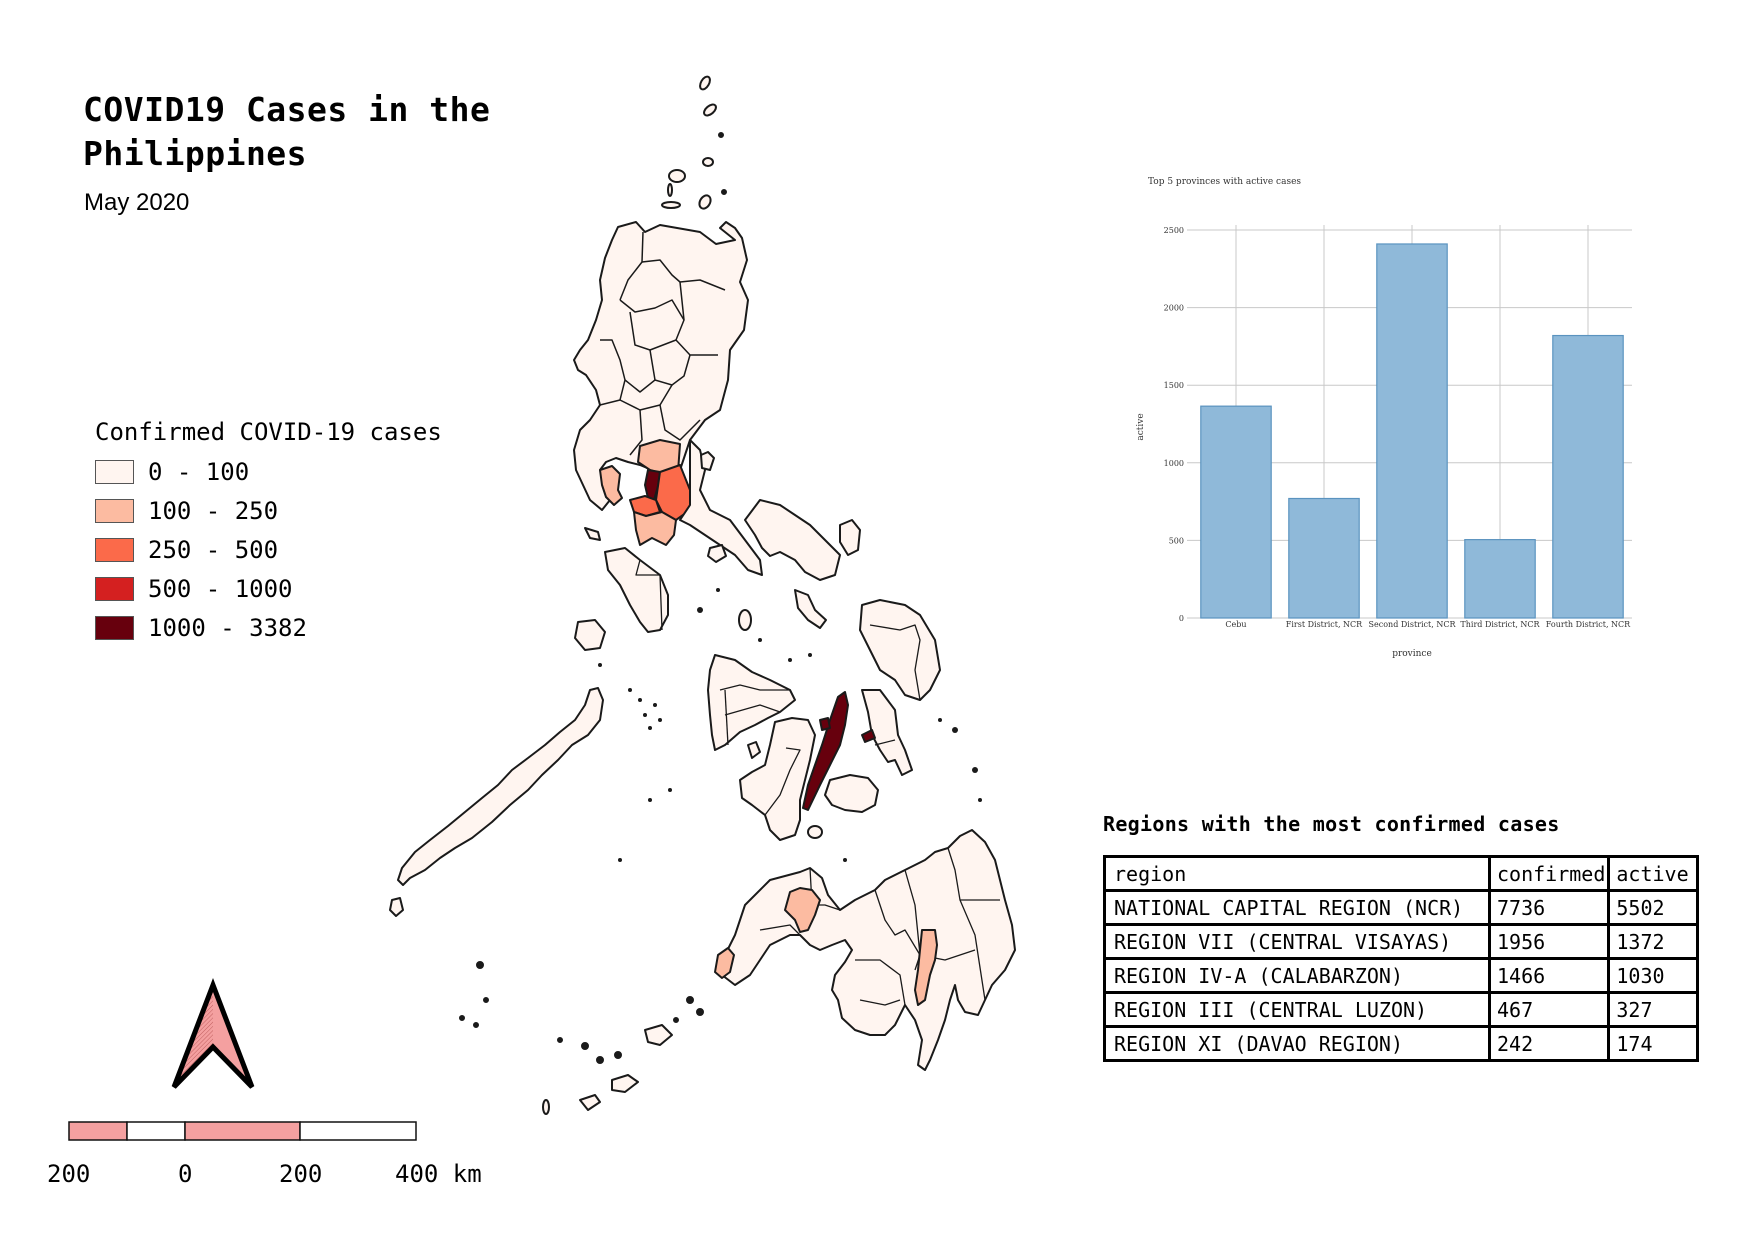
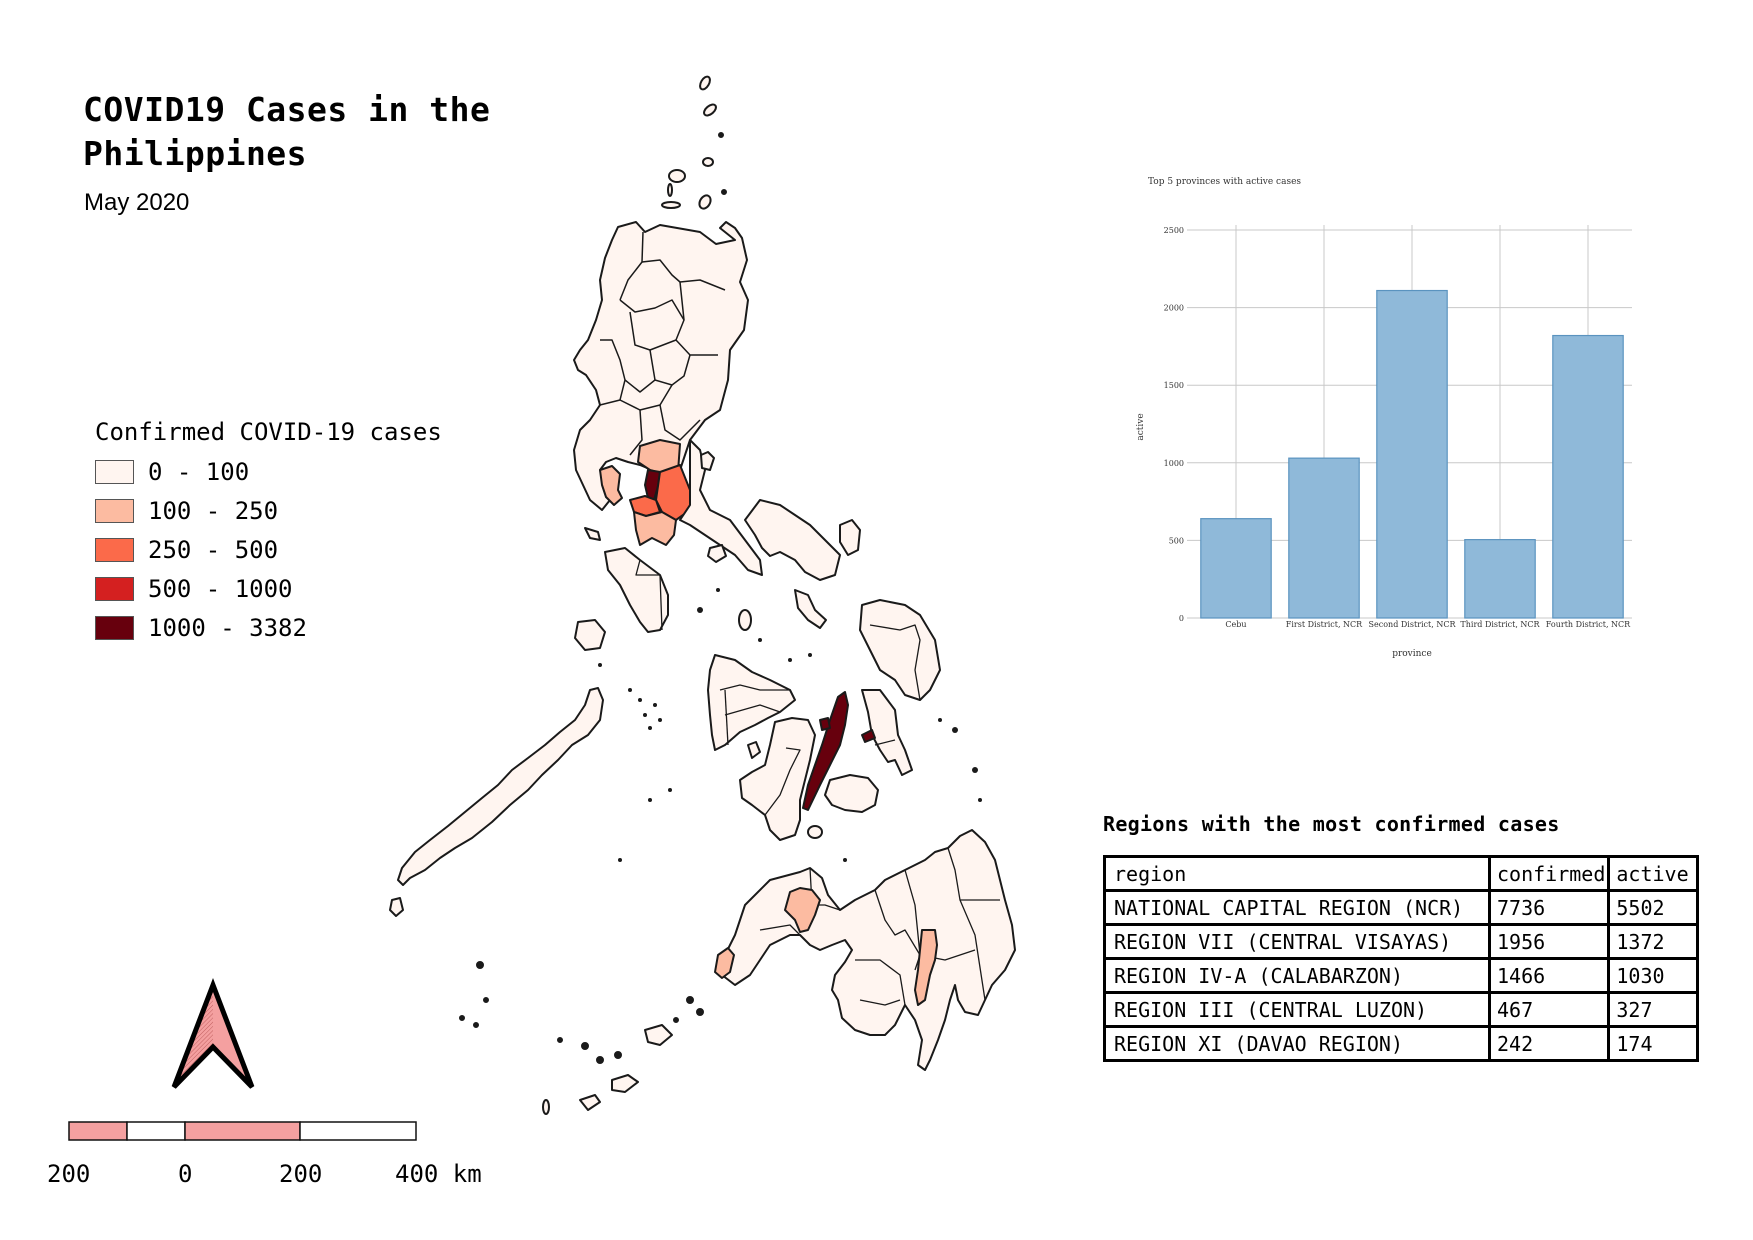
Cebu: 1360 -> 640
First District, NCR: 770 -> 1030
Second District, NCR: 2410 -> 2110
